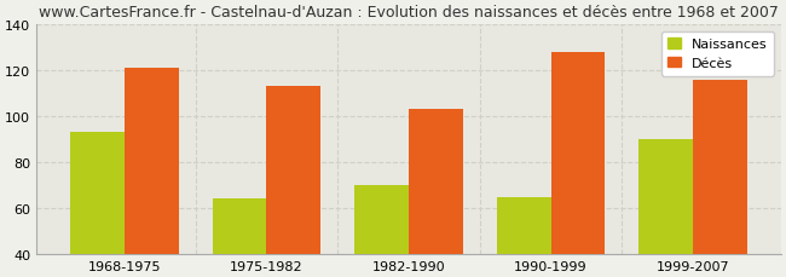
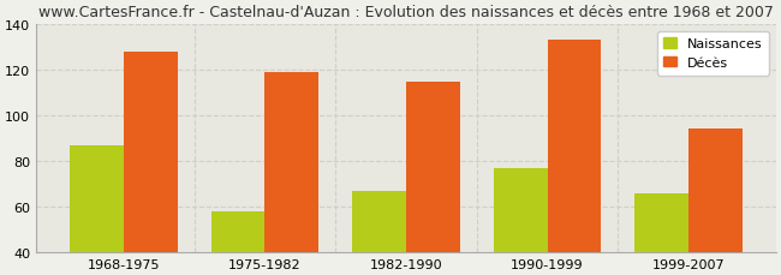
Naissances/1968-1975: 93 -> 87
Décès/1968-1975: 121 -> 128
Naissances/1975-1982: 64 -> 58
Décès/1975-1982: 113 -> 119
Naissances/1982-1990: 70 -> 67
Décès/1982-1990: 103 -> 115
Naissances/1990-1999: 65 -> 77
Décès/1990-1999: 128 -> 133
Naissances/1999-2007: 90 -> 66
Décès/1999-2007: 116 -> 94
